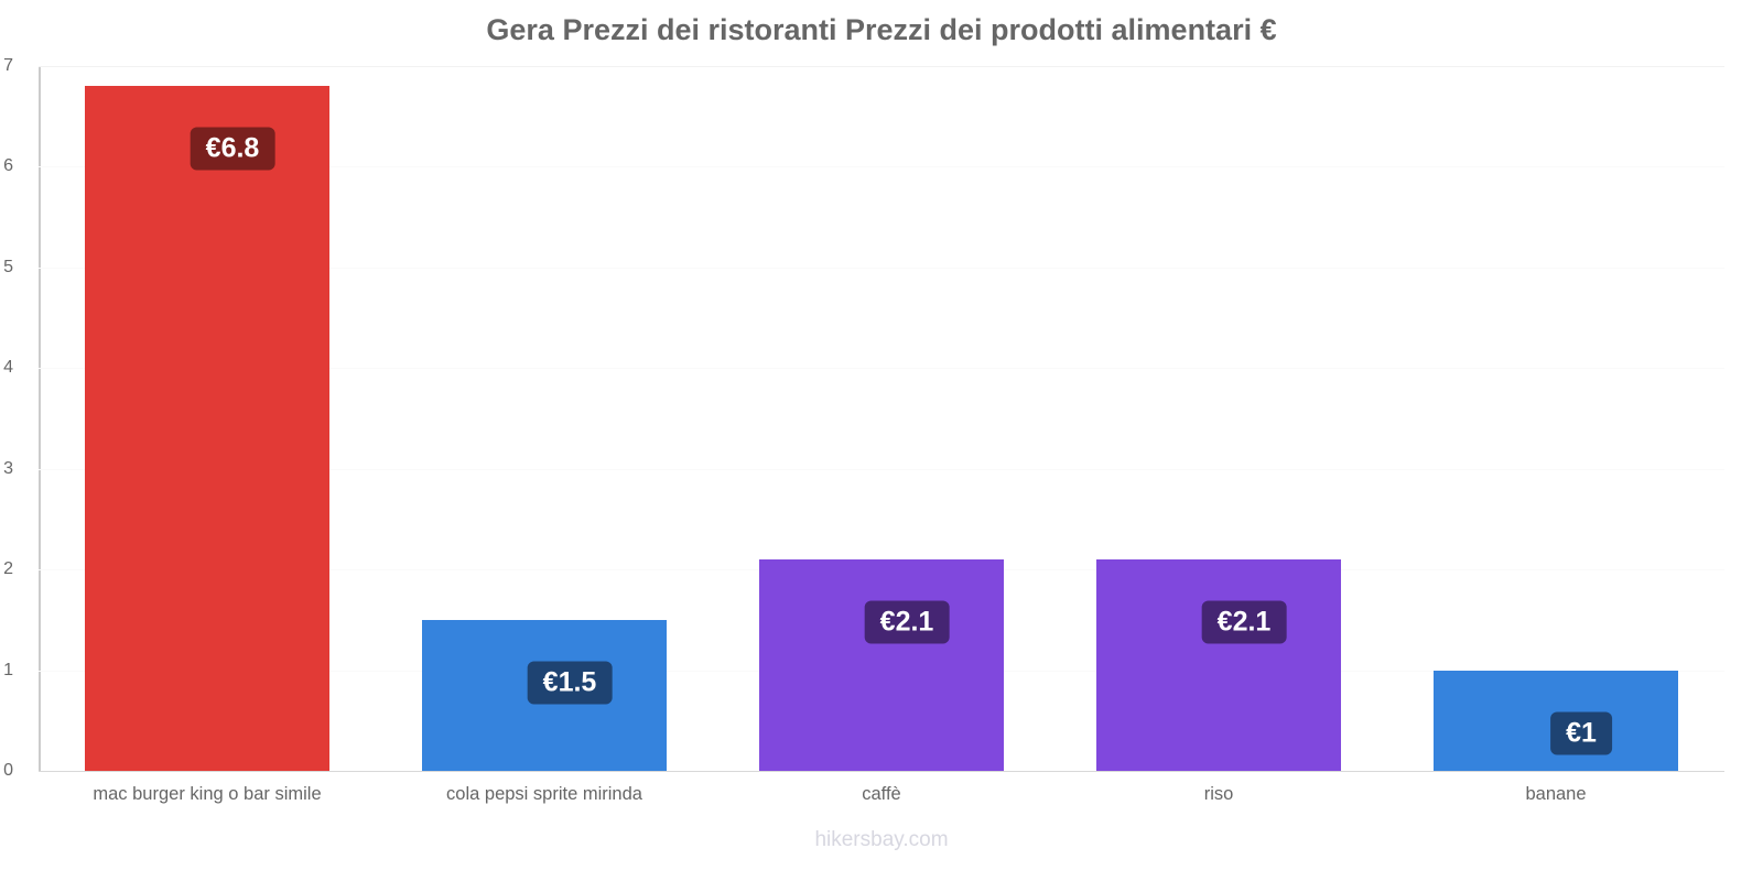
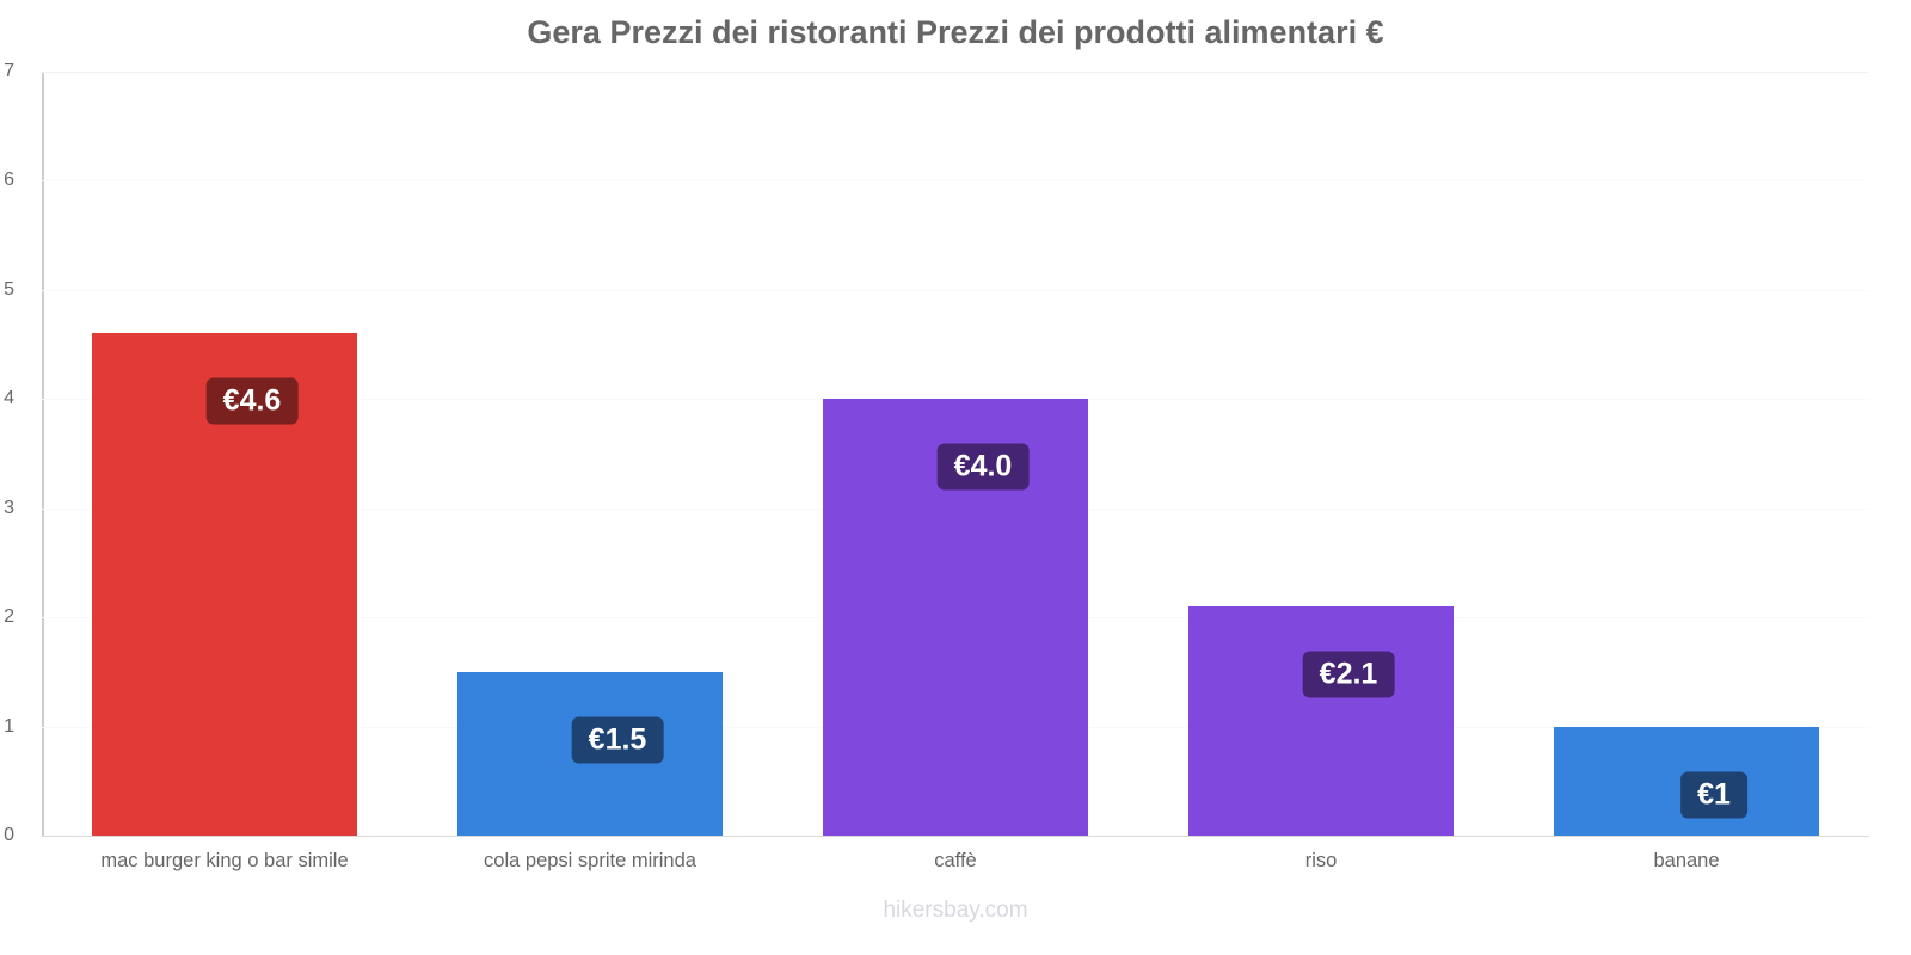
mac burger king o bar simile: €6.8 -> €4.6
caffè: €2.1 -> €4.0
